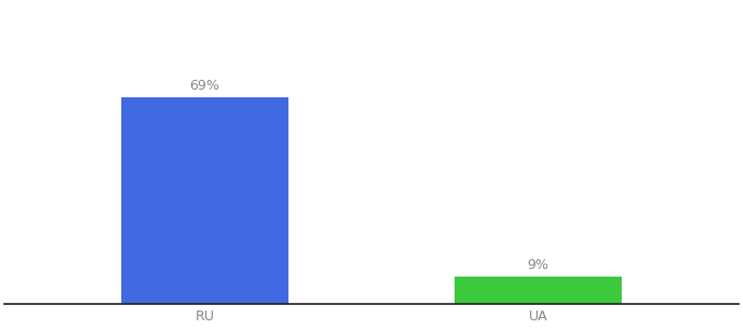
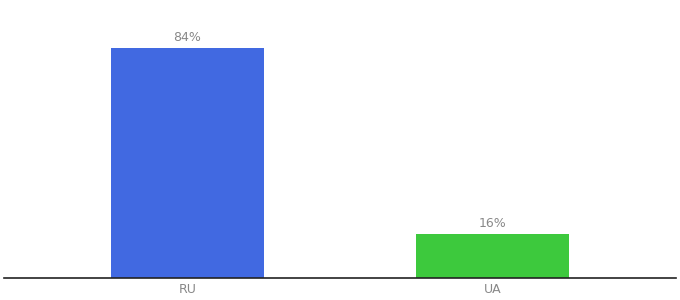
RU: 69% -> 84%
UA: 9% -> 16%
